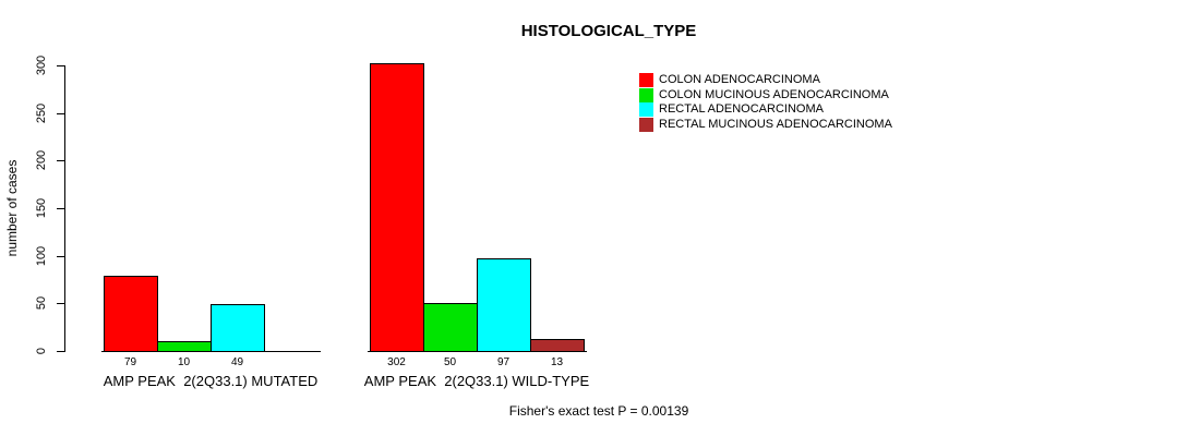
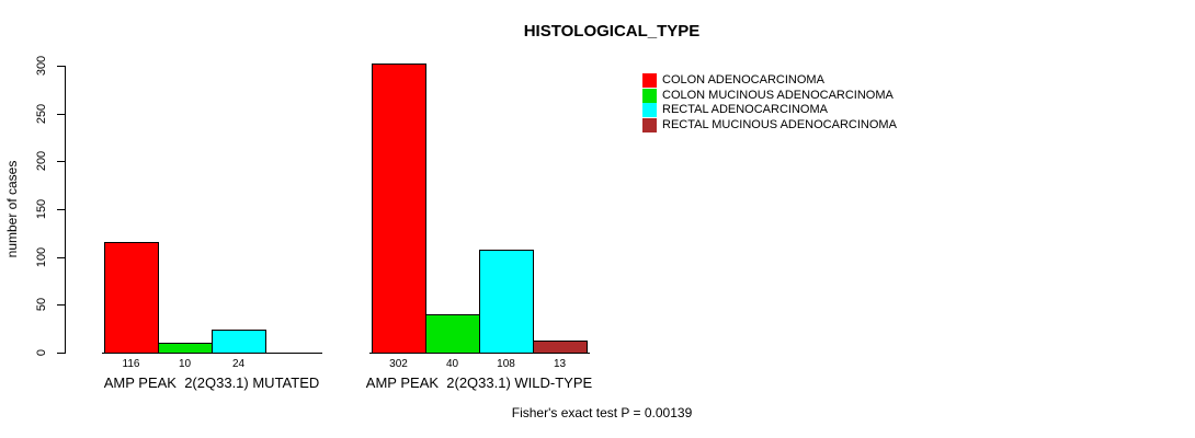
COLON ADENOCARCINOMA/AMP PEAK 2(2Q33.1) MUTATED: 79 -> 116
RECTAL ADENOCARCINOMA/AMP PEAK 2(2Q33.1) MUTATED: 49 -> 24
COLON MUCINOUS ADENOCARCINOMA/AMP PEAK 2(2Q33.1) WILD-TYPE: 50 -> 40
RECTAL ADENOCARCINOMA/AMP PEAK 2(2Q33.1) WILD-TYPE: 97 -> 108
